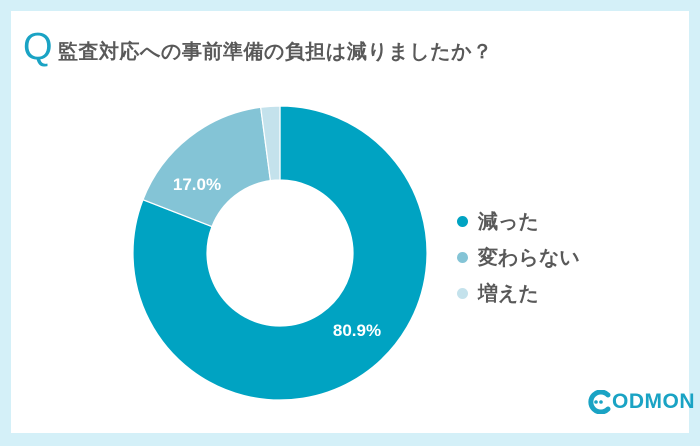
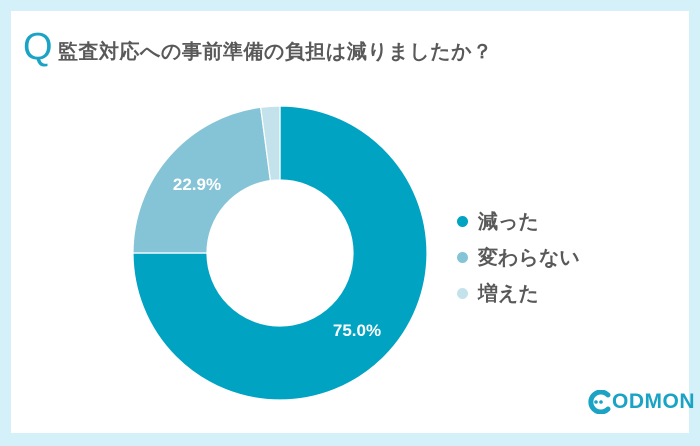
減った: 80.9% -> 75.0%
変わらない: 17.0% -> 22.9%
